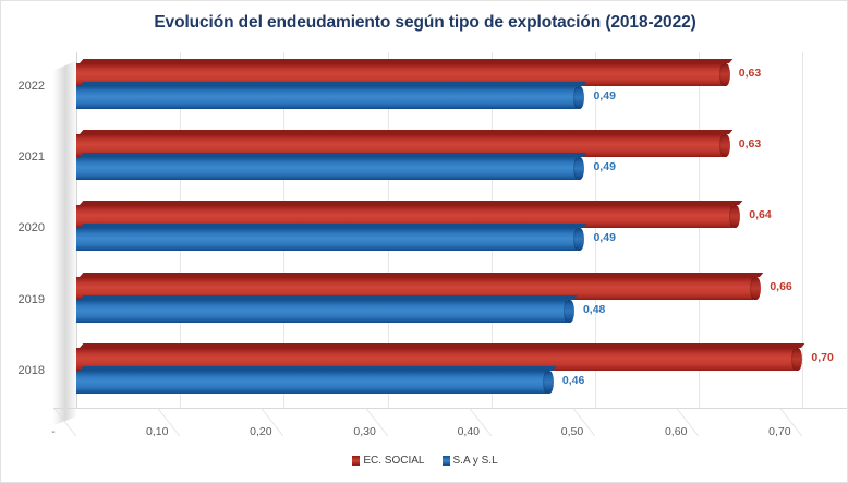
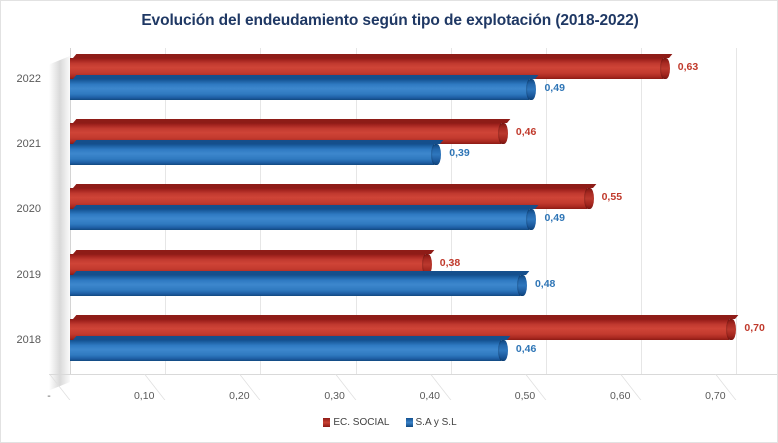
EC. SOCIAL/2021: 0,63 -> 0,46
S.A y S.L/2021: 0,49 -> 0,39
EC. SOCIAL/2020: 0,64 -> 0,55
EC. SOCIAL/2019: 0,66 -> 0,38
